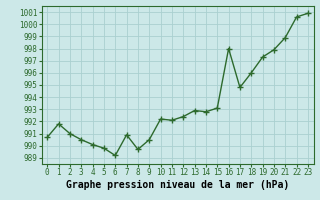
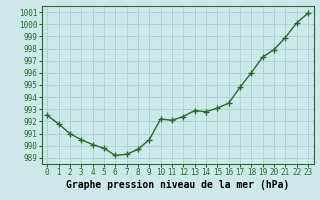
0: 990.7 -> 992.5
7: 990.9 -> 989.3
16: 998.0 -> 993.5
22: 1000.6 -> 1000.1
